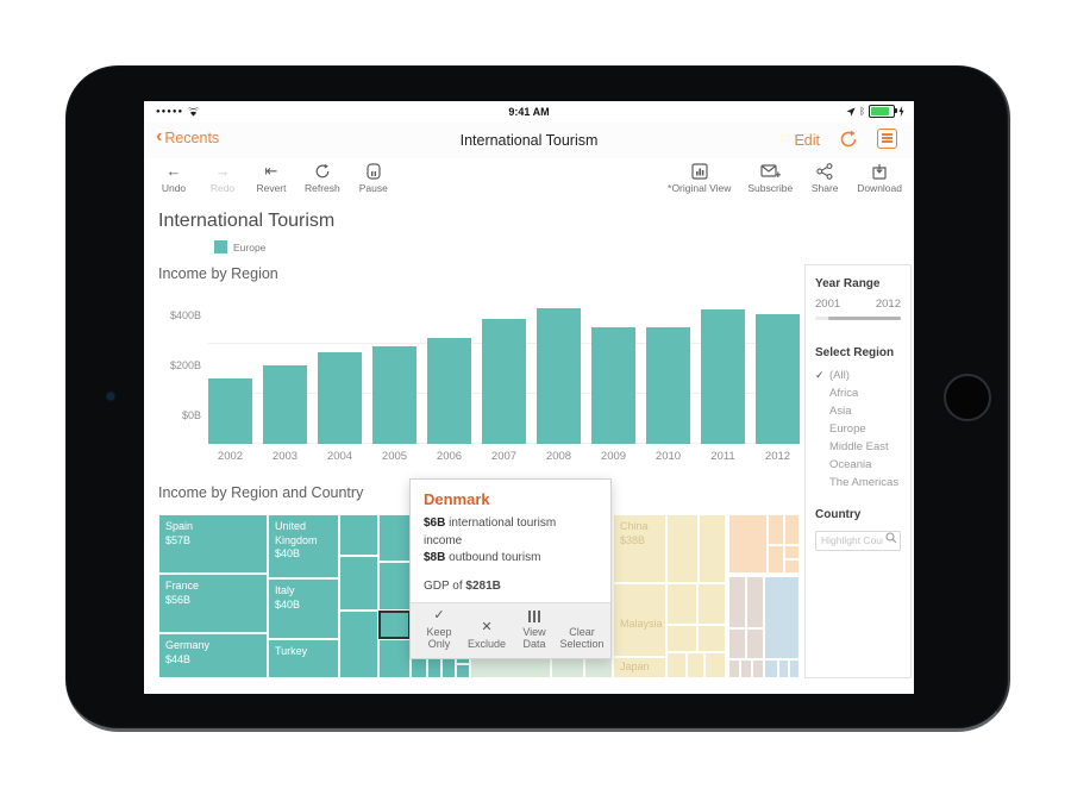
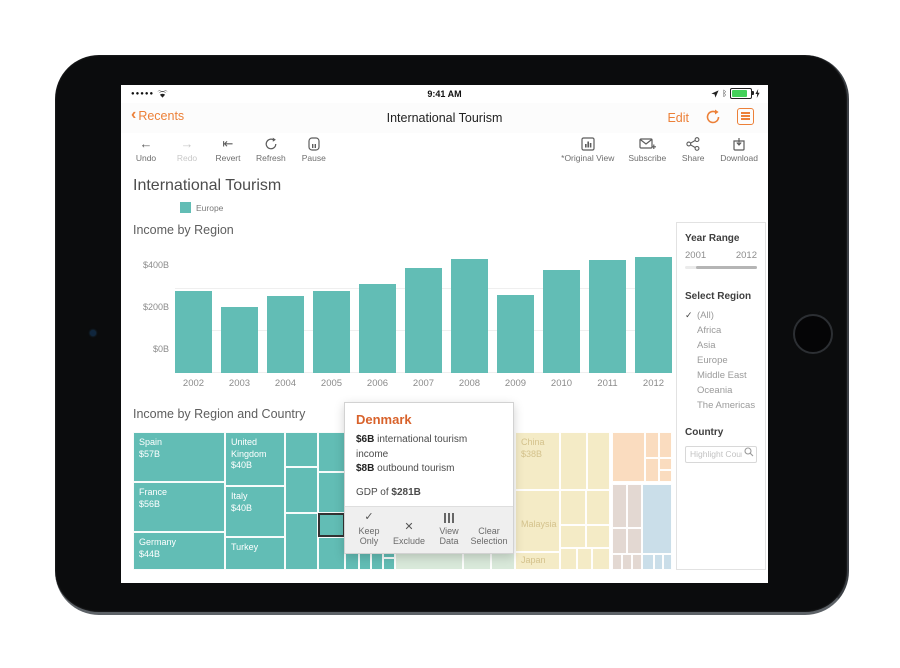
2002: $260B -> $390B
2009: $460B -> $370B
2010: $460B -> $490B
2012: $520B -> $550B
